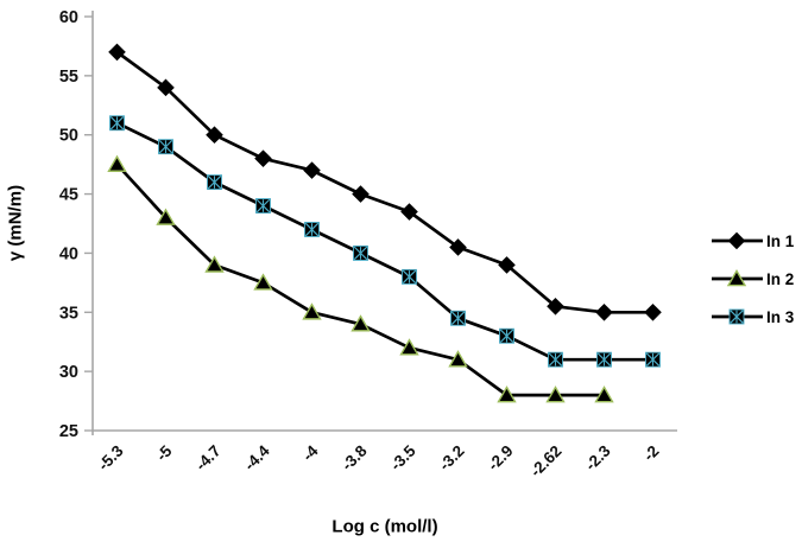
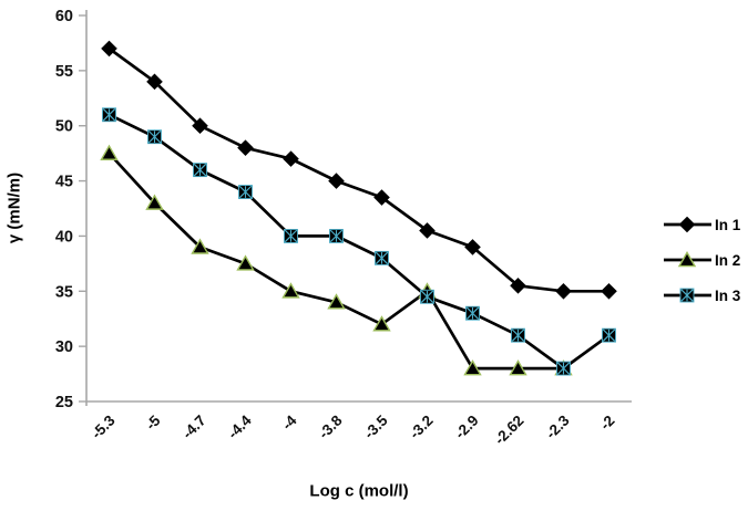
In 3/-4: 42 -> 40
In 2/-3.2: 31 -> 35
In 3/-2.3: 31 -> 28
